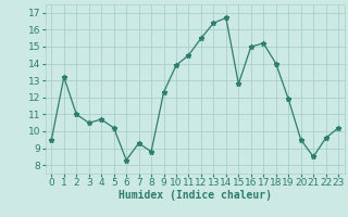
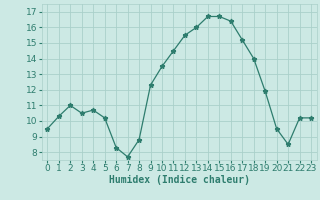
1: 13.2 -> 10.3
7: 9.3 -> 7.7
10: 13.9 -> 13.5
13: 16.4 -> 16.0
15: 12.8 -> 16.7
16: 15.0 -> 16.4
22: 9.6 -> 10.2
